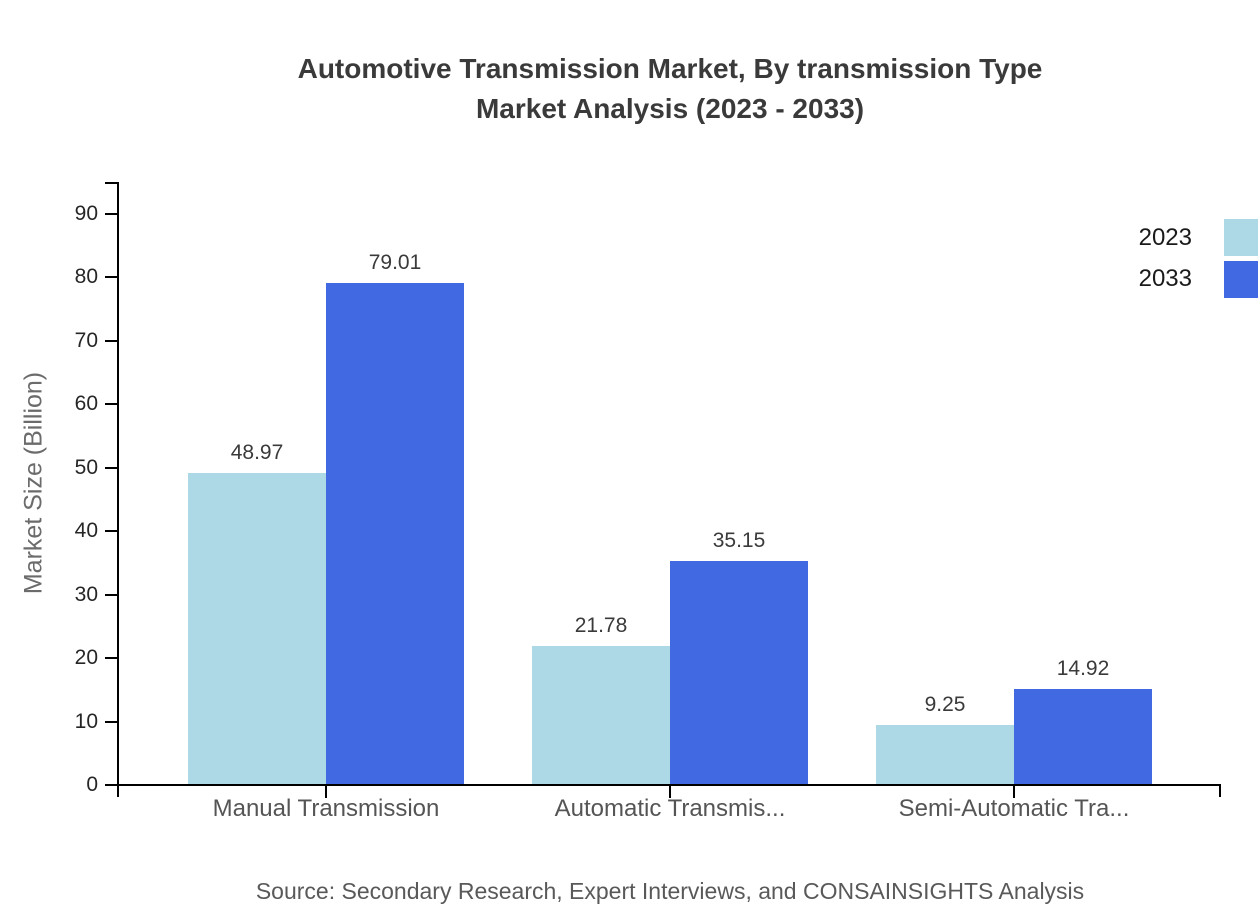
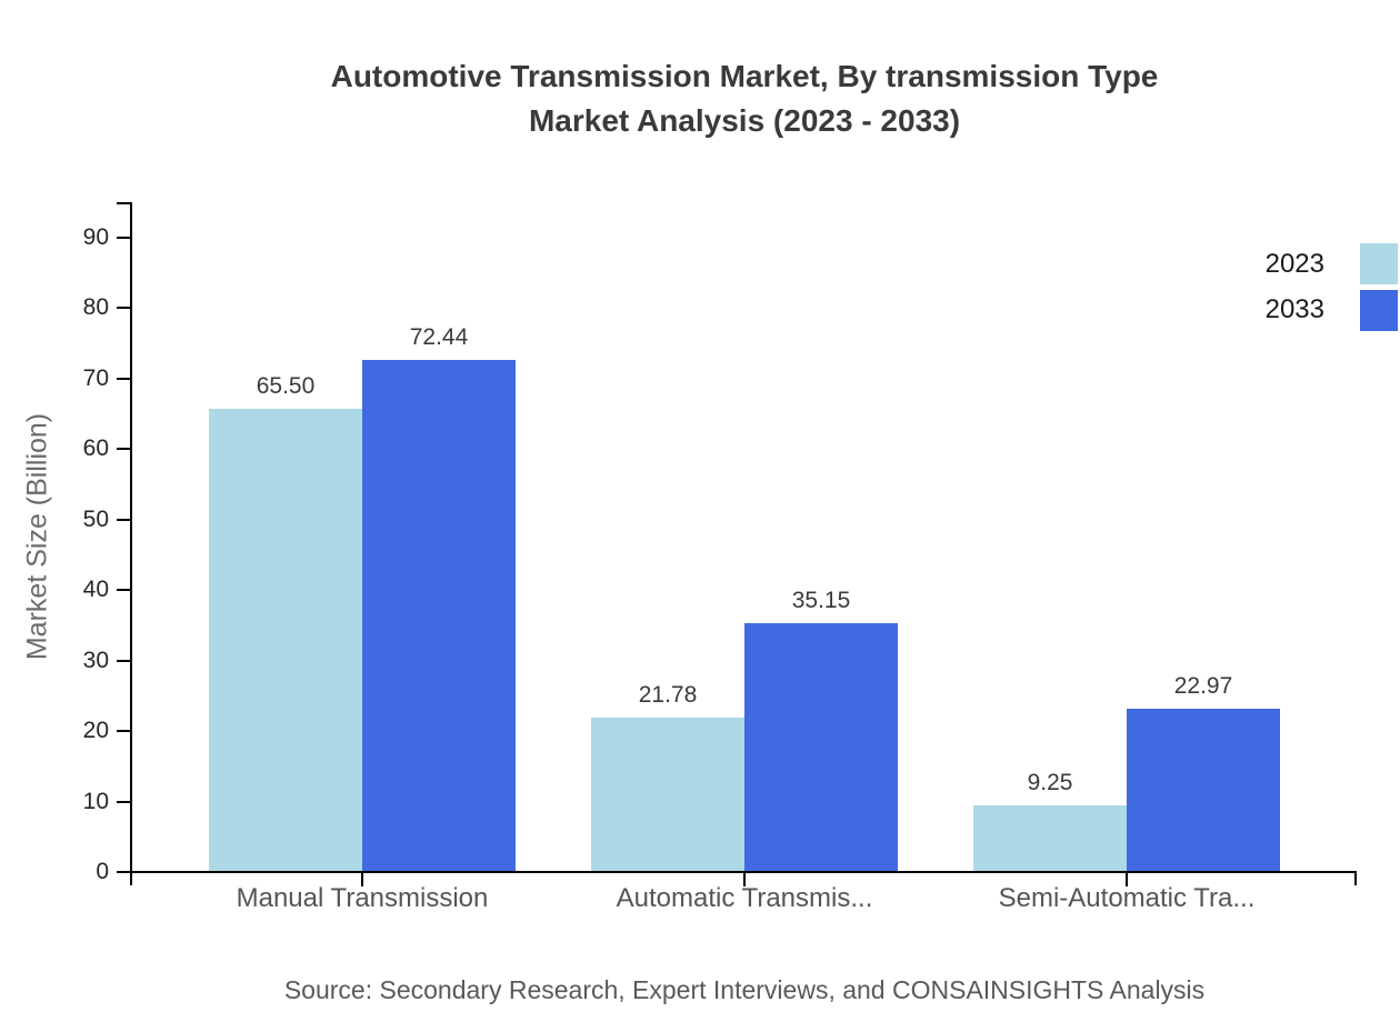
2023/Manual Transmission: 48.97 -> 65.50
2033/Manual Transmission: 79.01 -> 72.44
2033/Semi-Automatic Tra...: 14.92 -> 22.97
